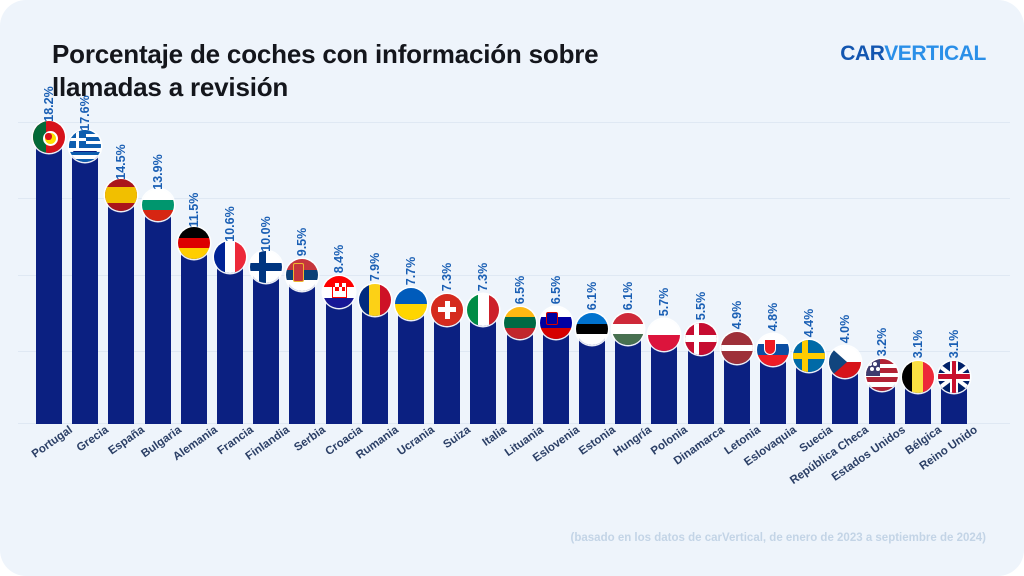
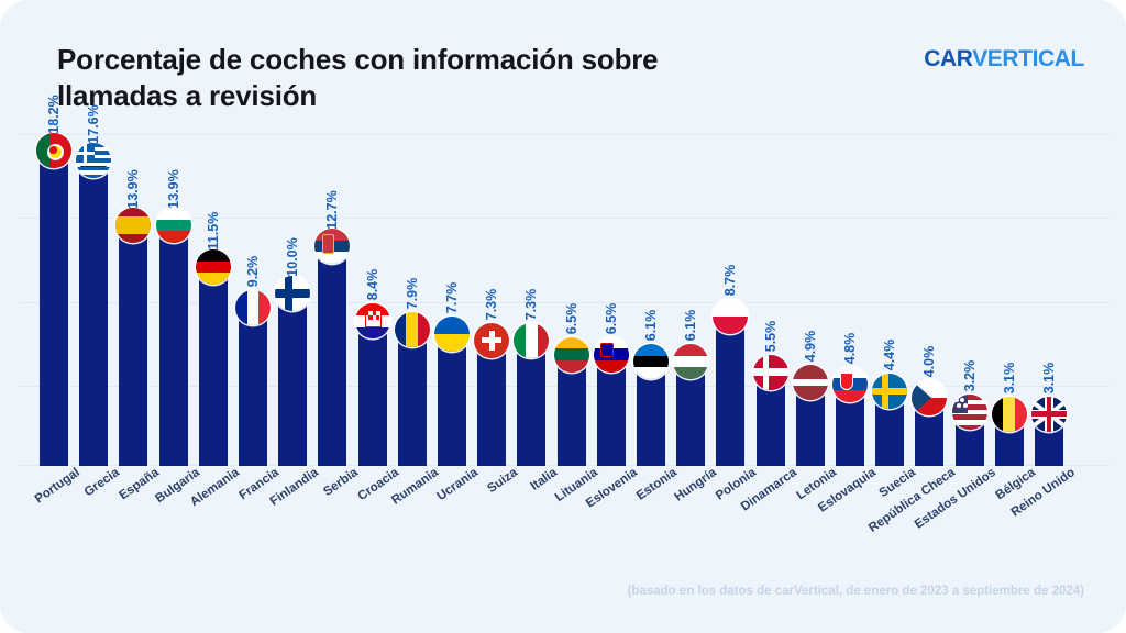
España: 14.5% -> 13.9%
Francia: 10.6% -> 9.2%
Serbia: 9.5% -> 12.7%
Polonia: 5.7% -> 8.7%
